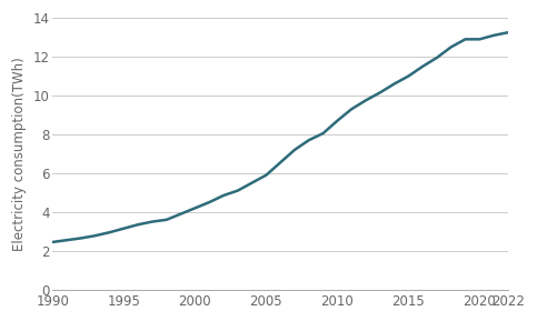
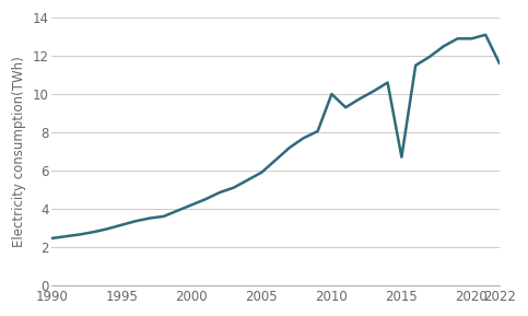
2010: 8.7 -> 10.0
2015: 11.0 -> 6.7
2022: 13.2 -> 11.6
